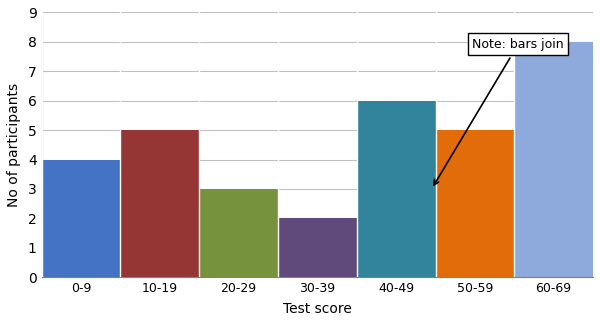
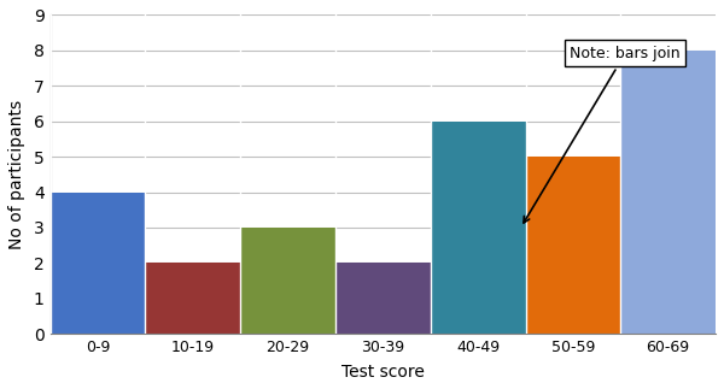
10-19: 5 -> 2
